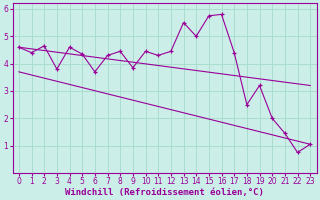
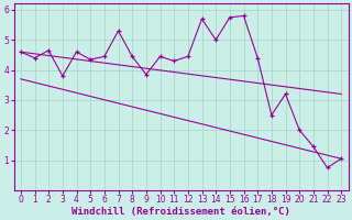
6: 3.70 -> 4.45
7: 4.30 -> 5.30
13: 5.50 -> 5.70
